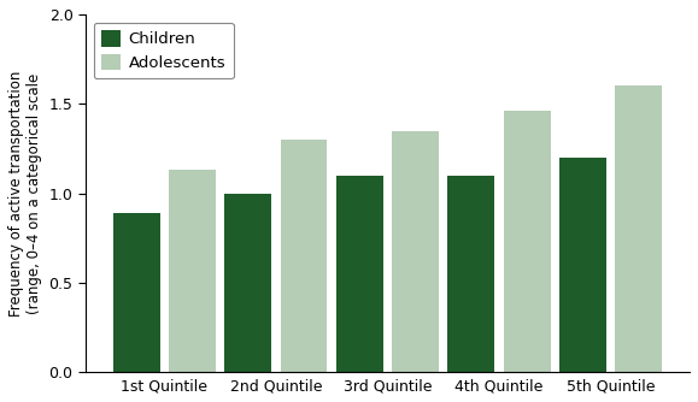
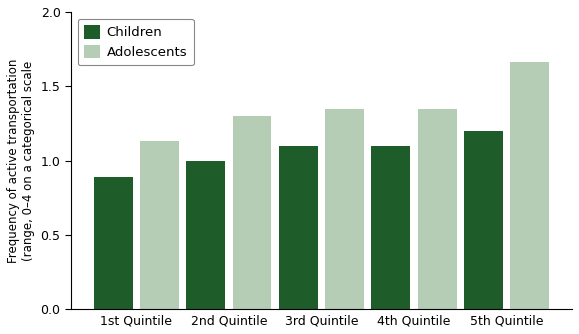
Adolescents/4th Quintile: 1.46 -> 1.35
Adolescents/5th Quintile: 1.60 -> 1.66
